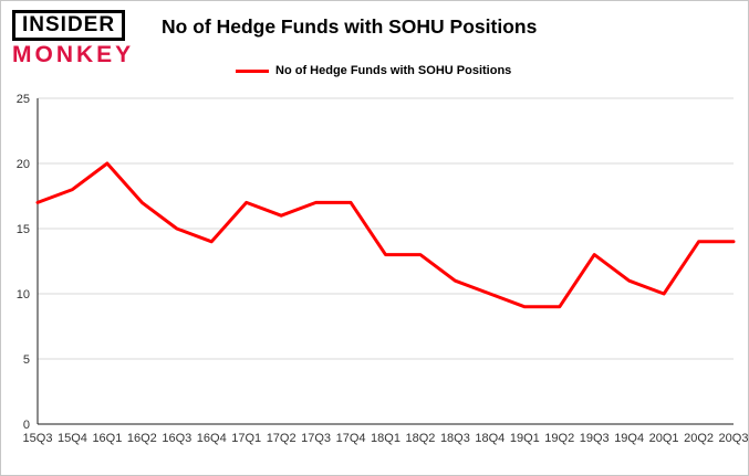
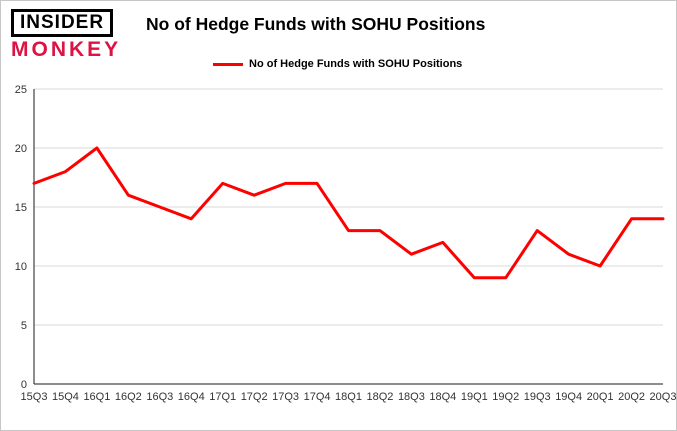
16Q2: 17 -> 16
18Q4: 10 -> 12
